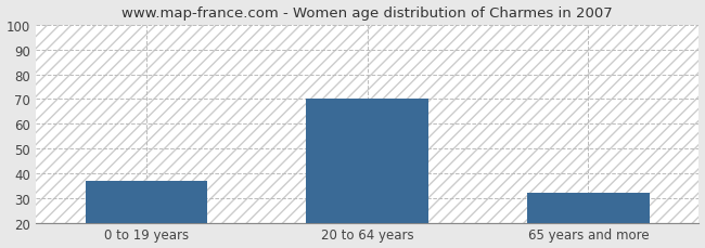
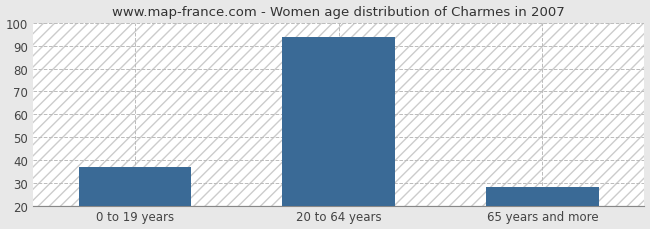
20 to 64 years: 70 -> 94
65 years and more: 32 -> 28
